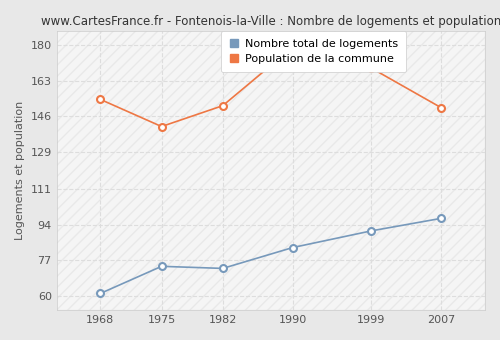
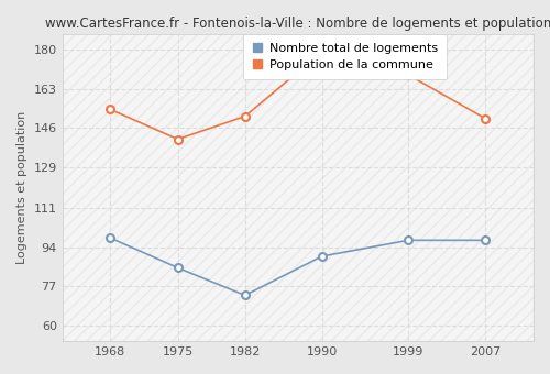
Nombre total de logements/1968: 61 -> 98
Nombre total de logements/1975: 74 -> 85
Nombre total de logements/1990: 83 -> 90
Nombre total de logements/1999: 91 -> 97
